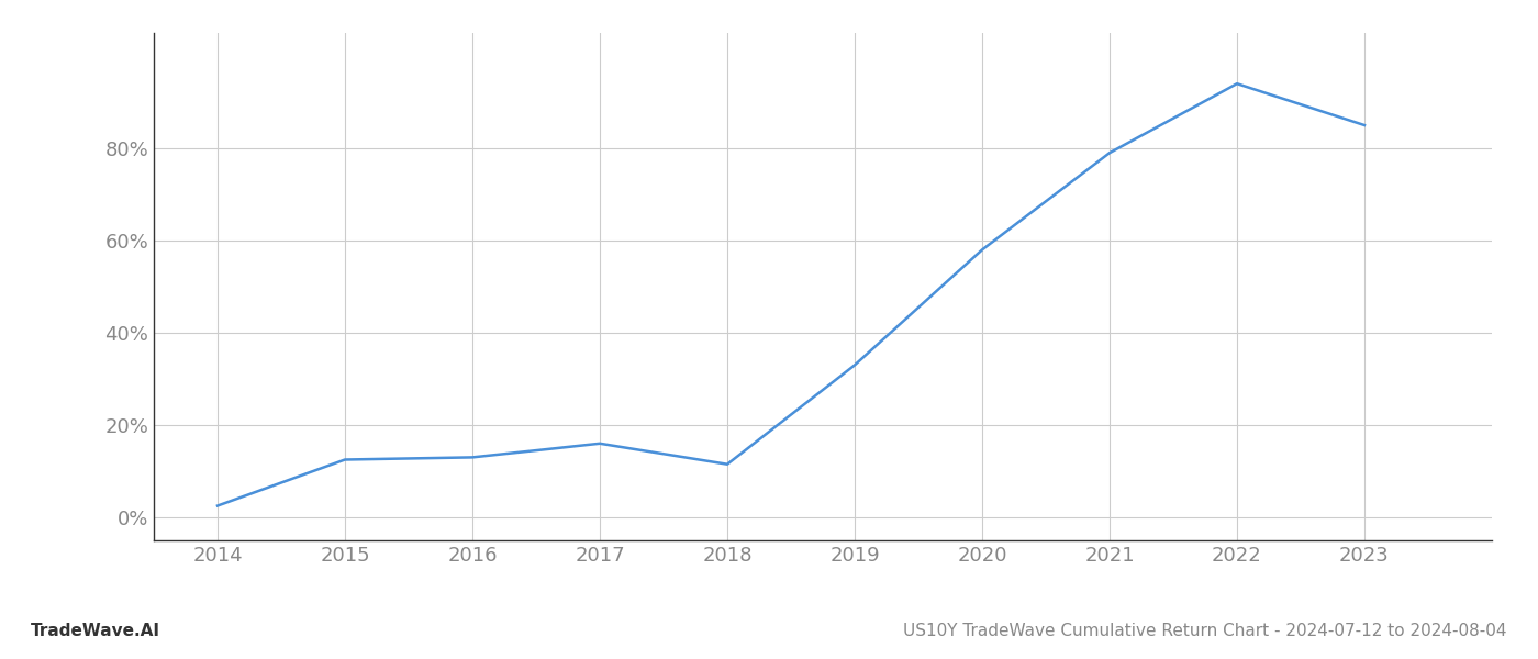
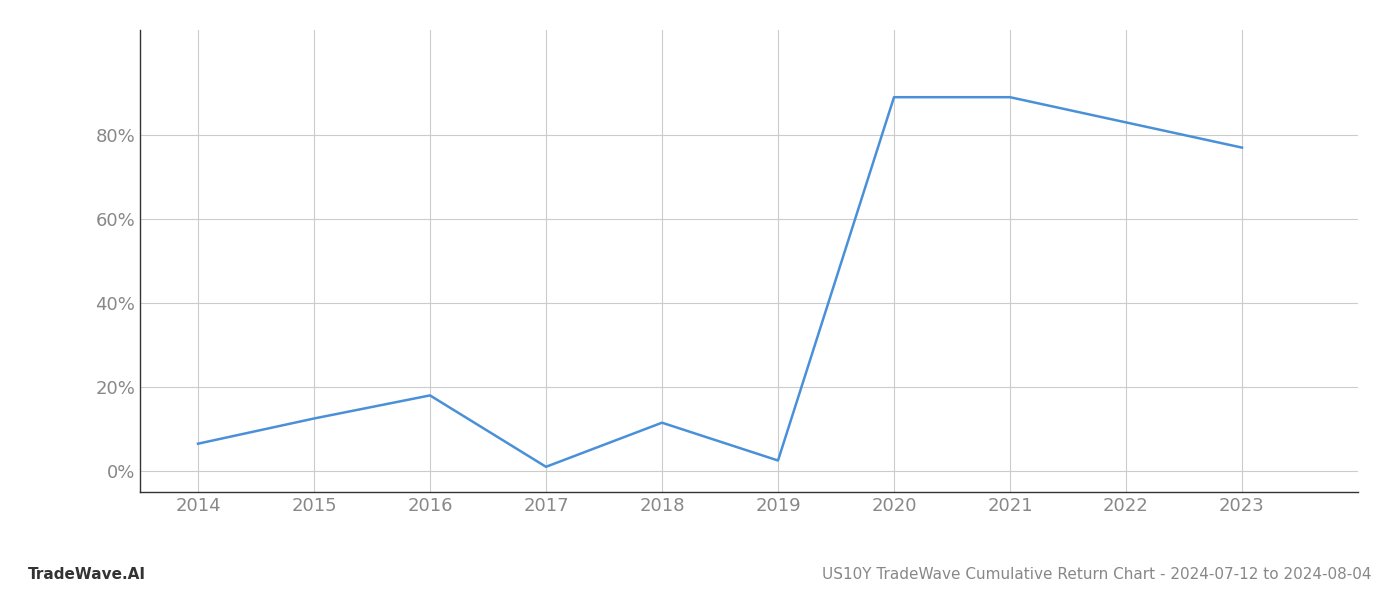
2014: 2.5% -> 6.5%
2016: 13.0% -> 18.0%
2017: 16.0% -> 1.0%
2019: 33.0% -> 2.5%
2020: 58.0% -> 89.0%
2021: 79.0% -> 89.0%
2022: 94.0% -> 83.0%
2023: 85.0% -> 77.0%
